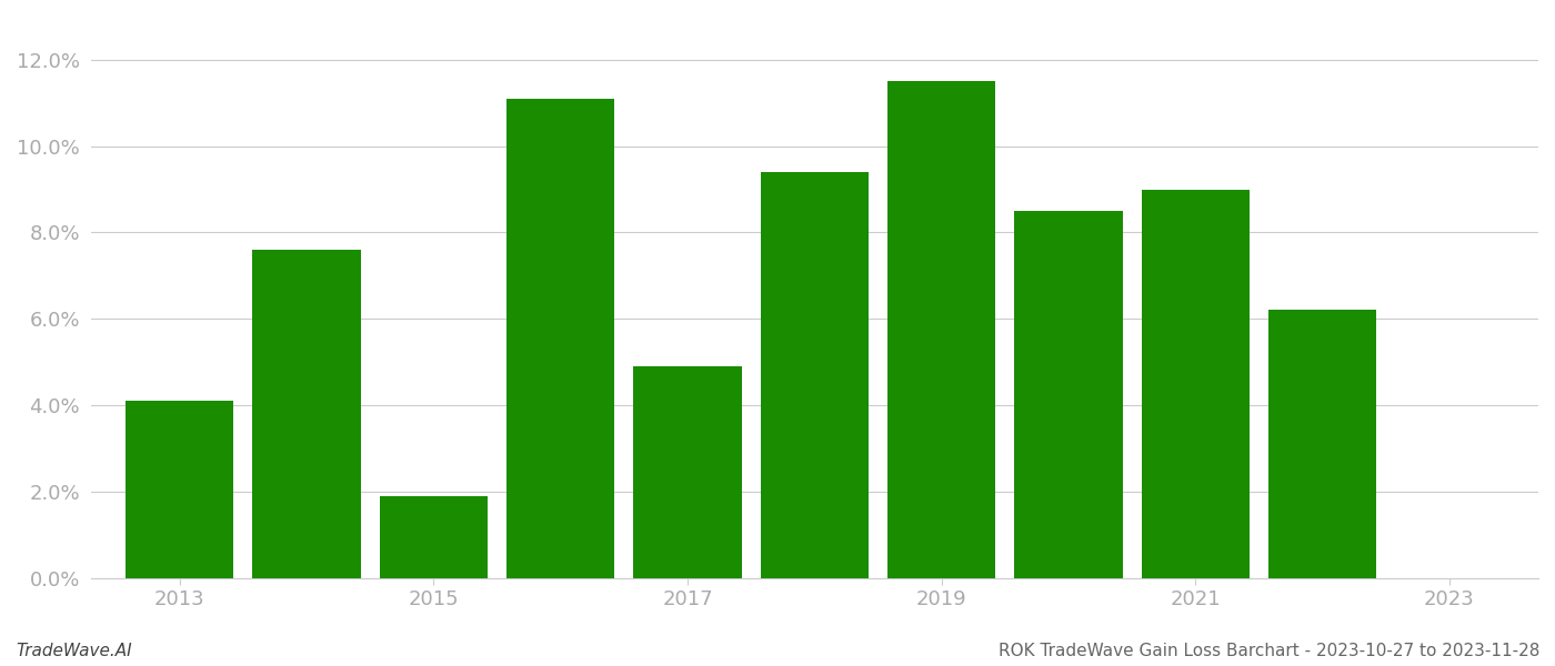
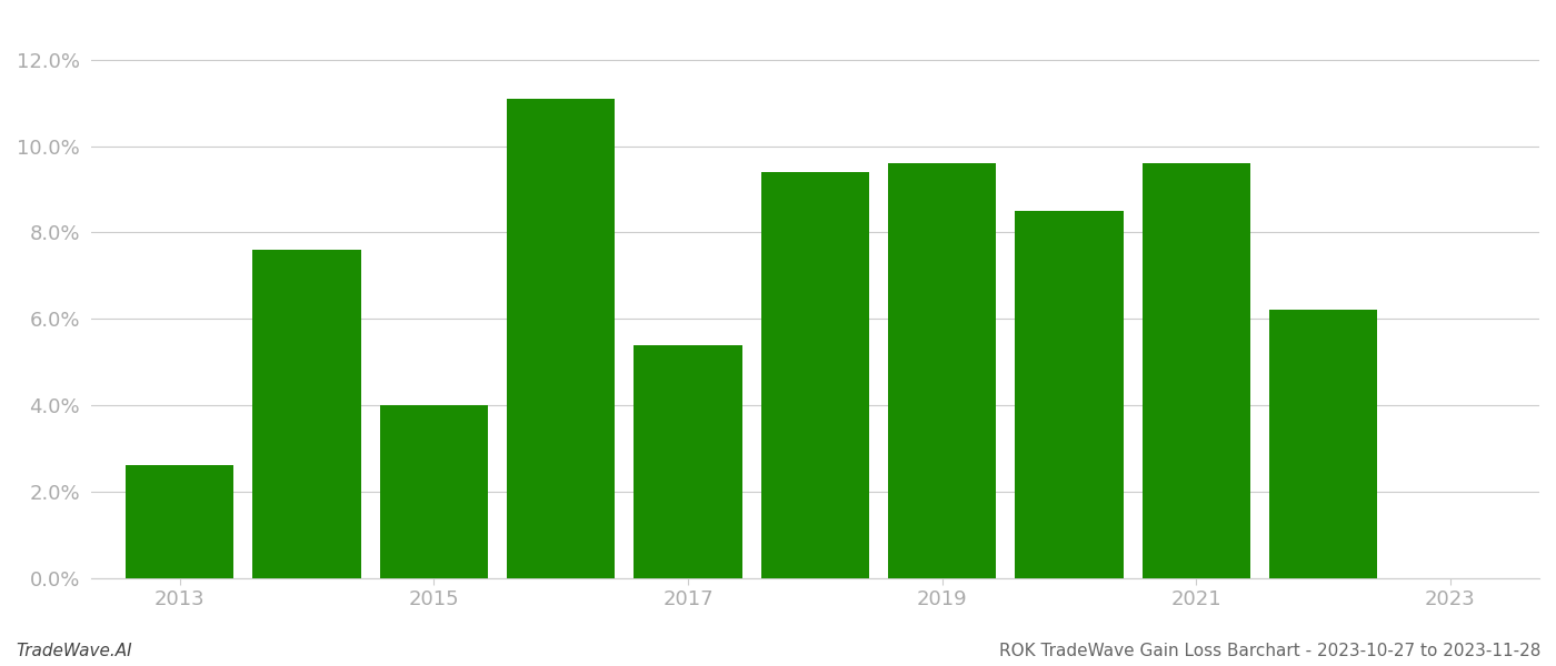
2013: 4.1% -> 2.6%
2015: 1.9% -> 4.0%
2017: 4.9% -> 5.4%
2019: 11.5% -> 9.6%
2021: 9.0% -> 9.6%
